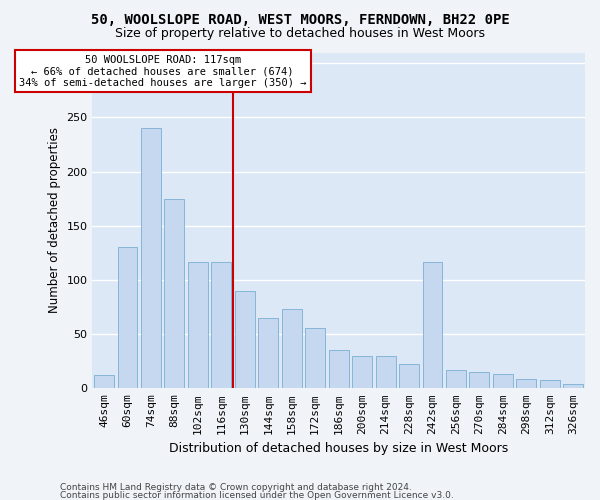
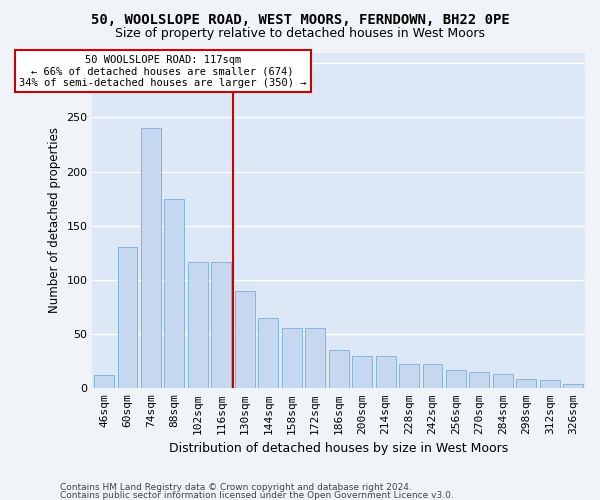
158sqm: 73 -> 56
242sqm: 117 -> 22
